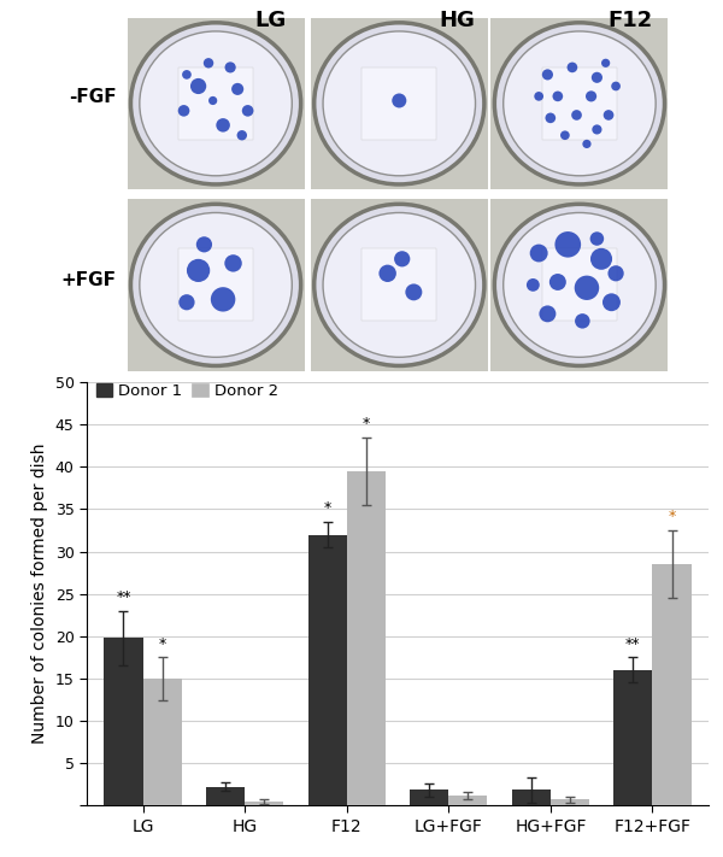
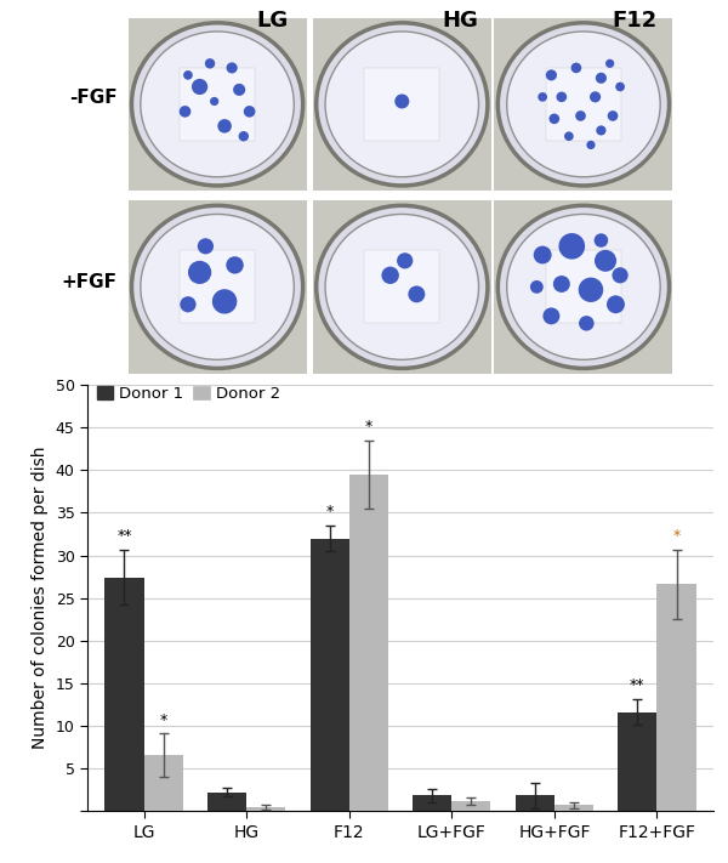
Donor 1/LG: 19.8 -> 27.4
Donor 2/LG: 15.0 -> 6.6
Donor 1/F12+FGF: 16.0 -> 11.6
Donor 2/F12+FGF: 28.5 -> 26.6
